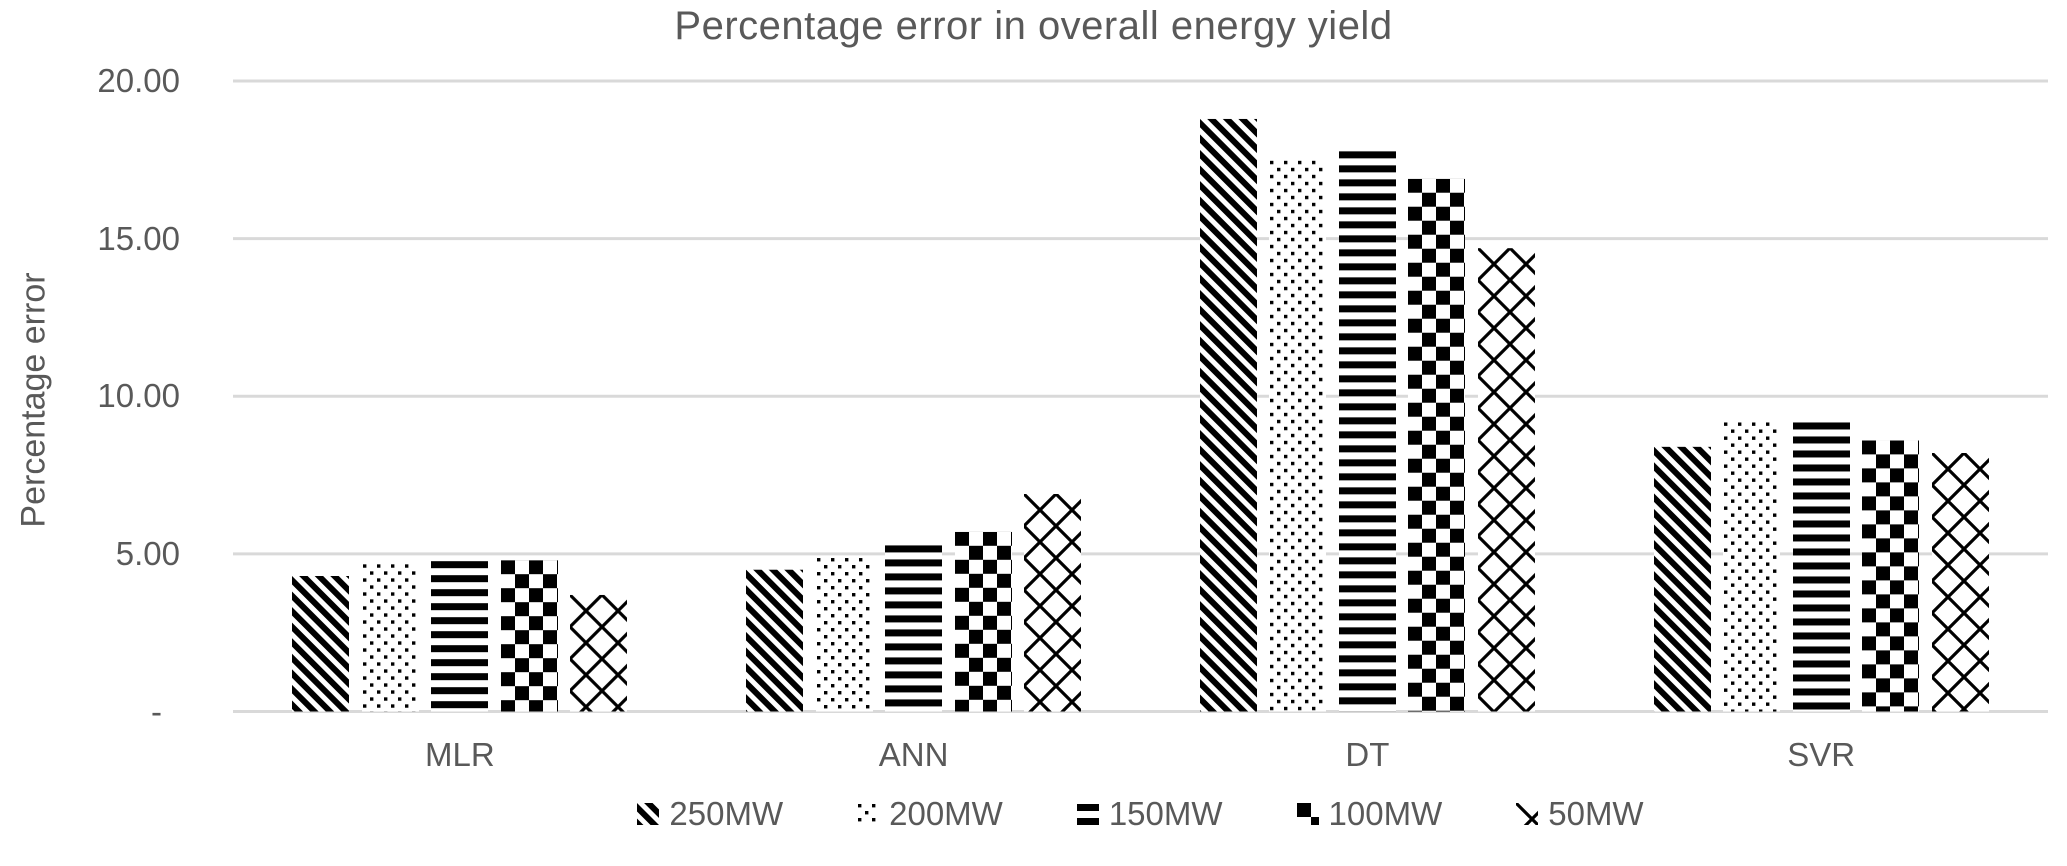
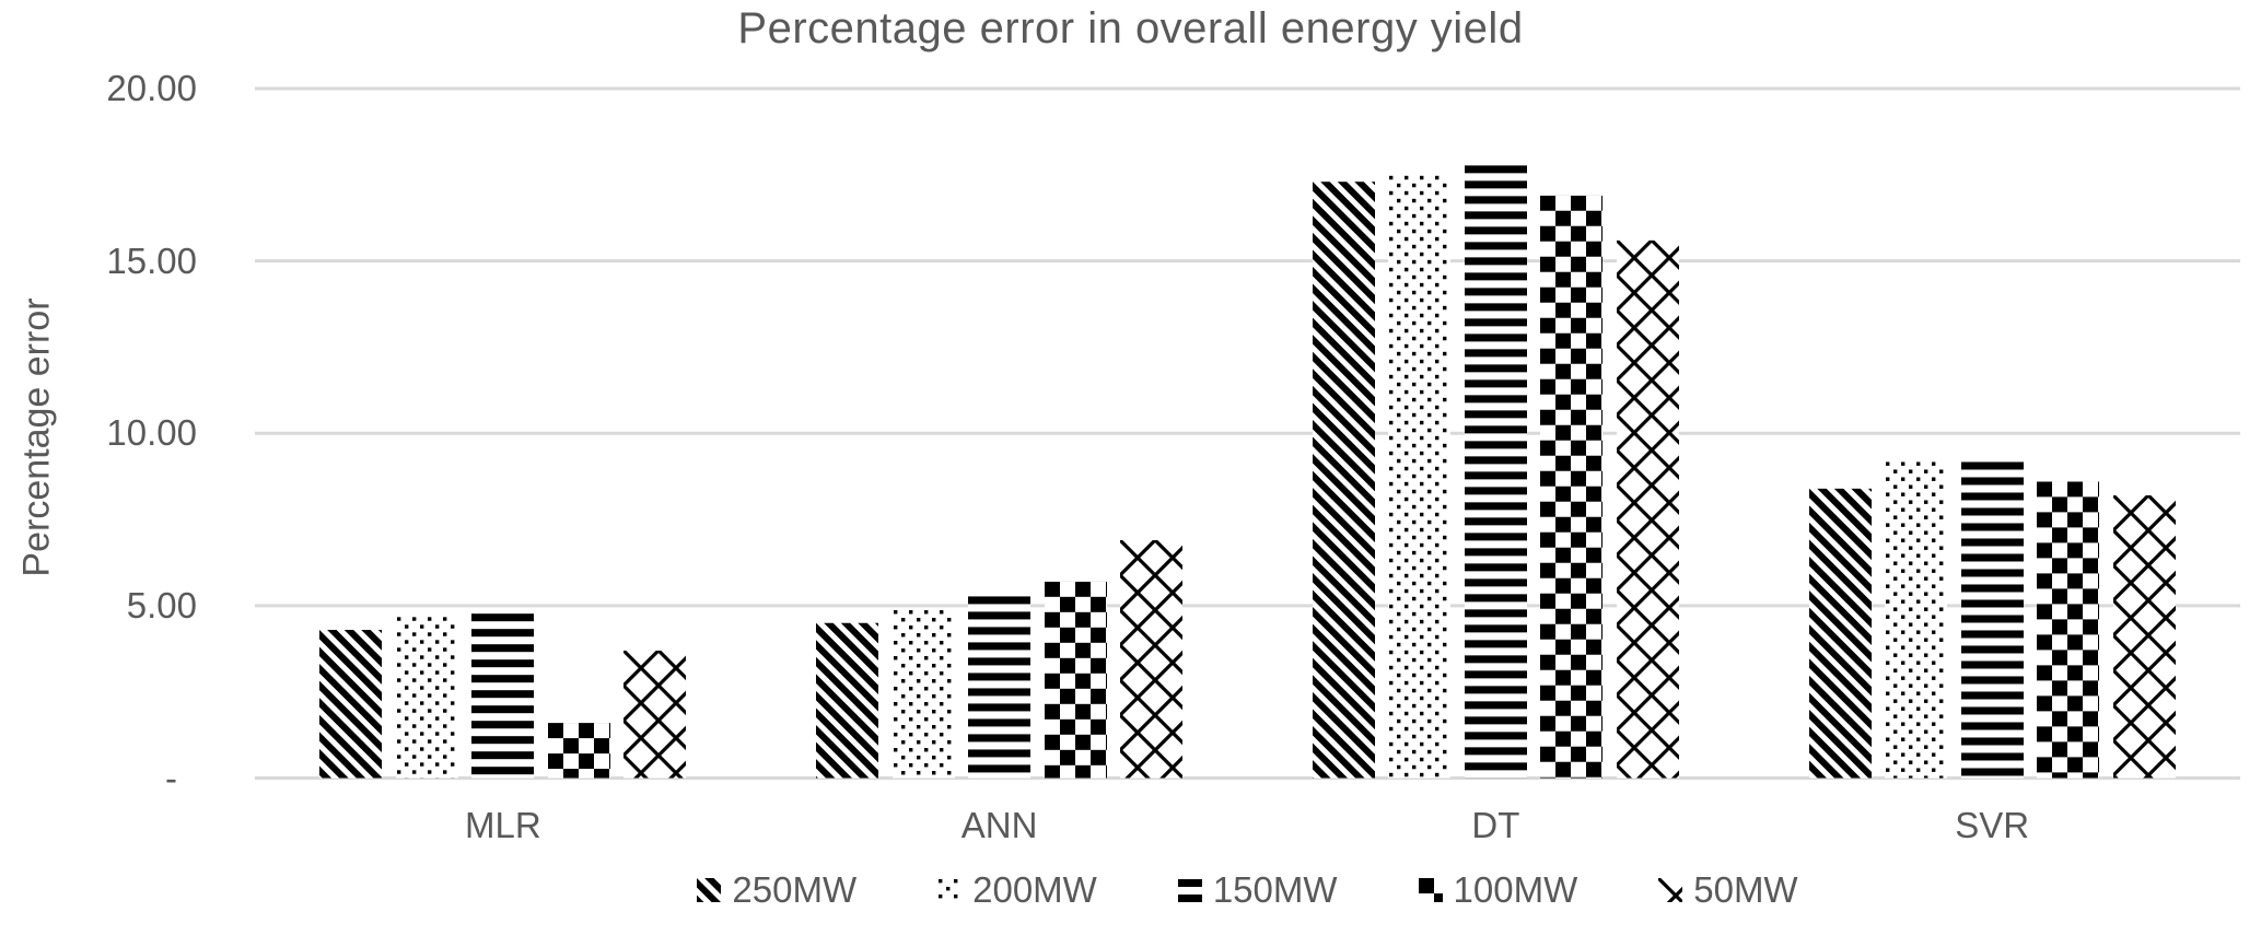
100MW/MLR: 4.8 -> 1.6
250MW/DT: 18.8 -> 17.3
50MW/DT: 14.7 -> 15.6
